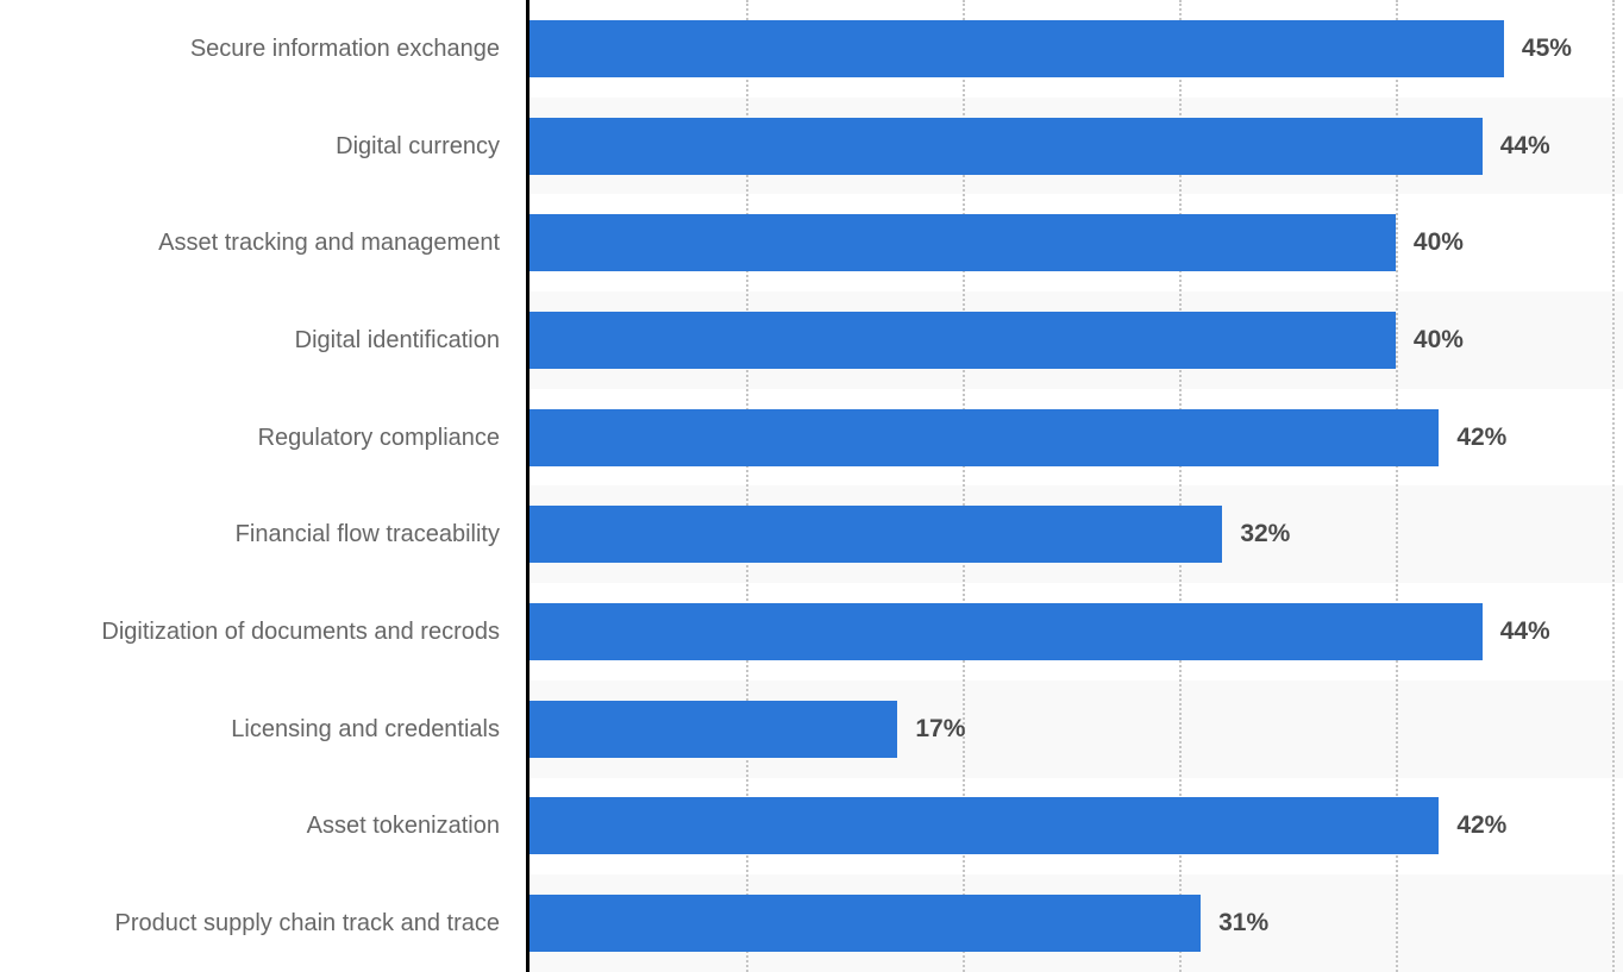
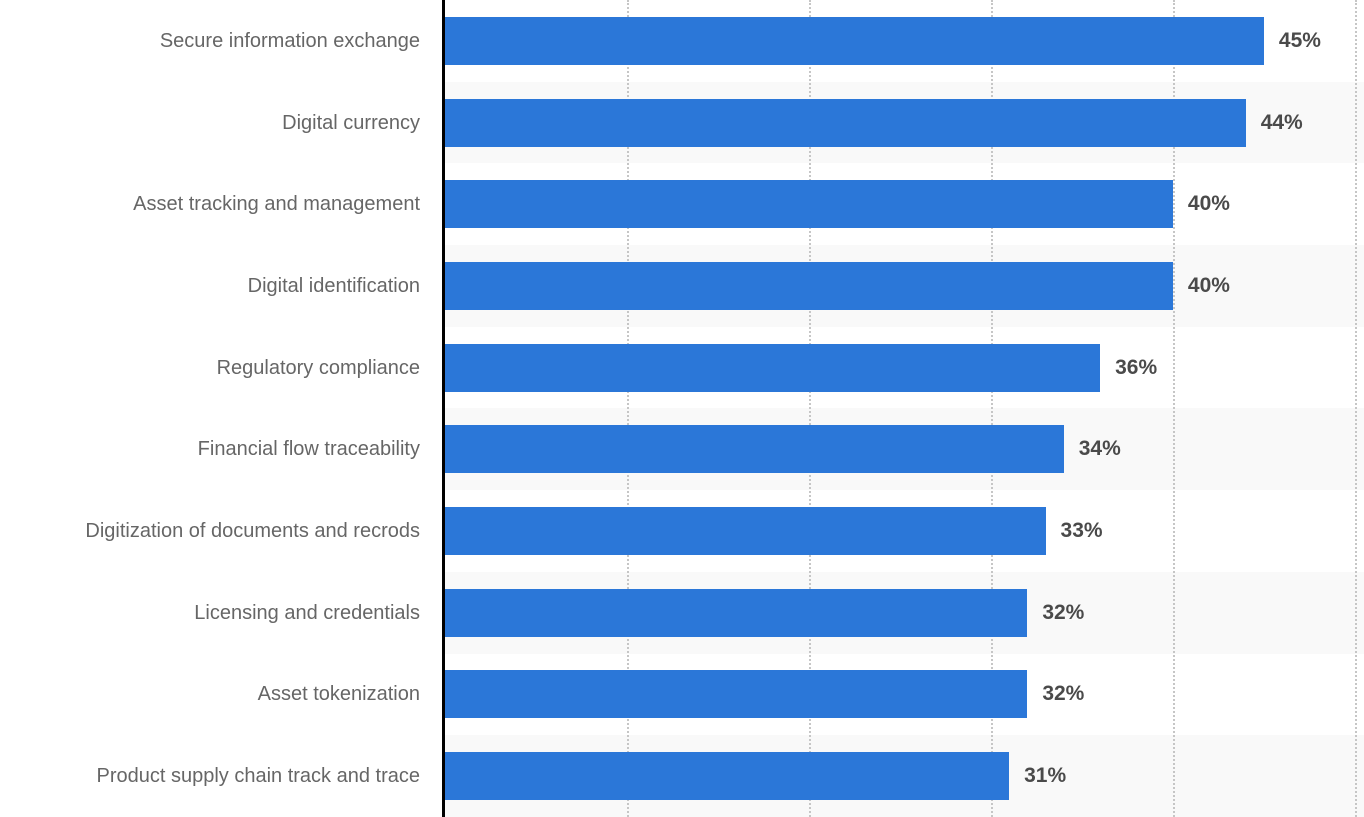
Regulatory compliance: 42% -> 36%
Financial flow traceability: 32% -> 34%
Digitization of documents and recrods: 44% -> 33%
Licensing and credentials: 17% -> 32%
Asset tokenization: 42% -> 32%
